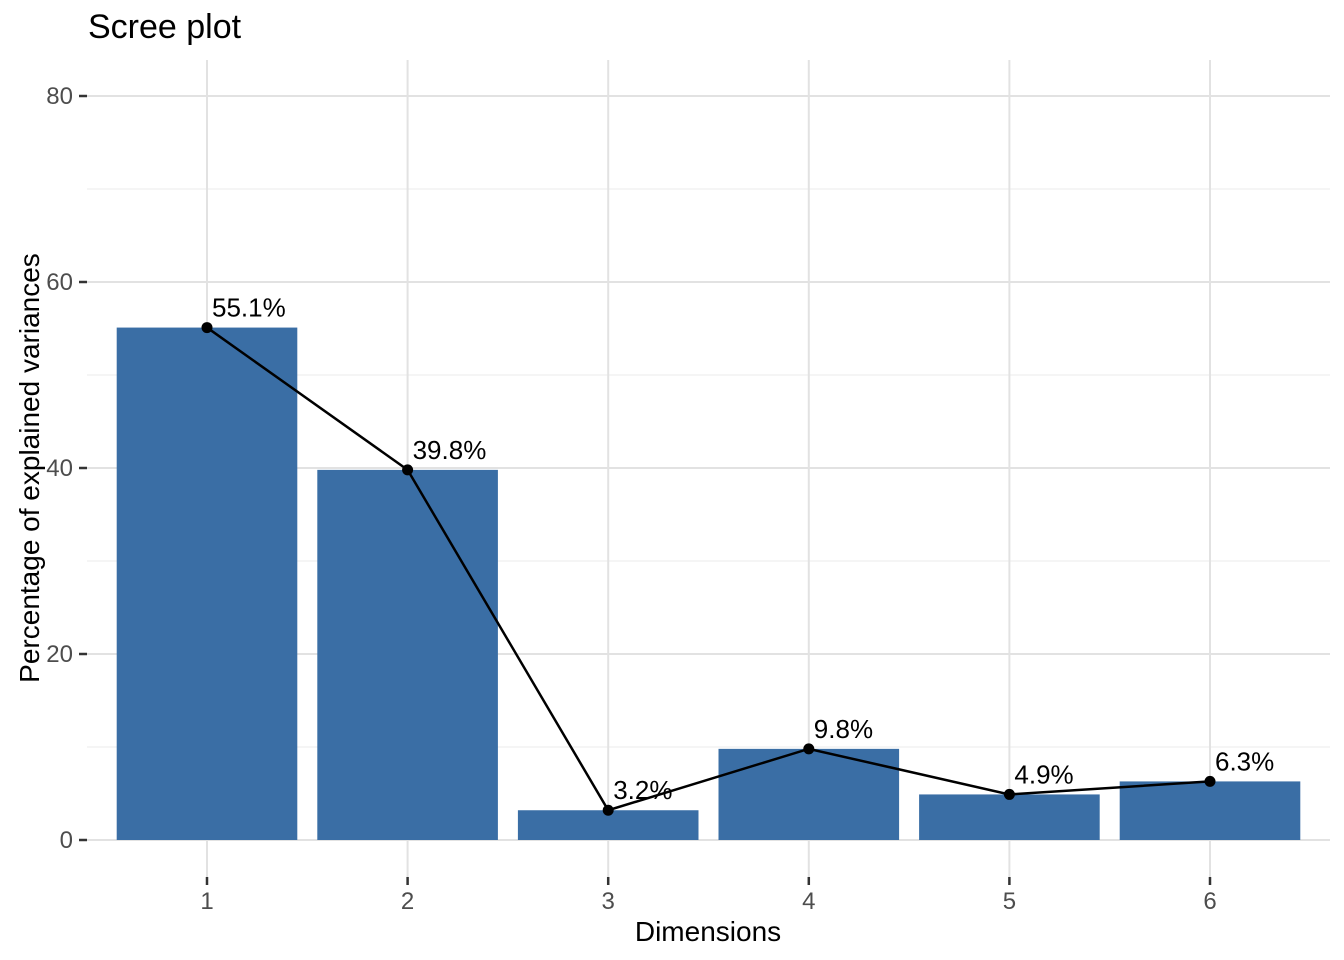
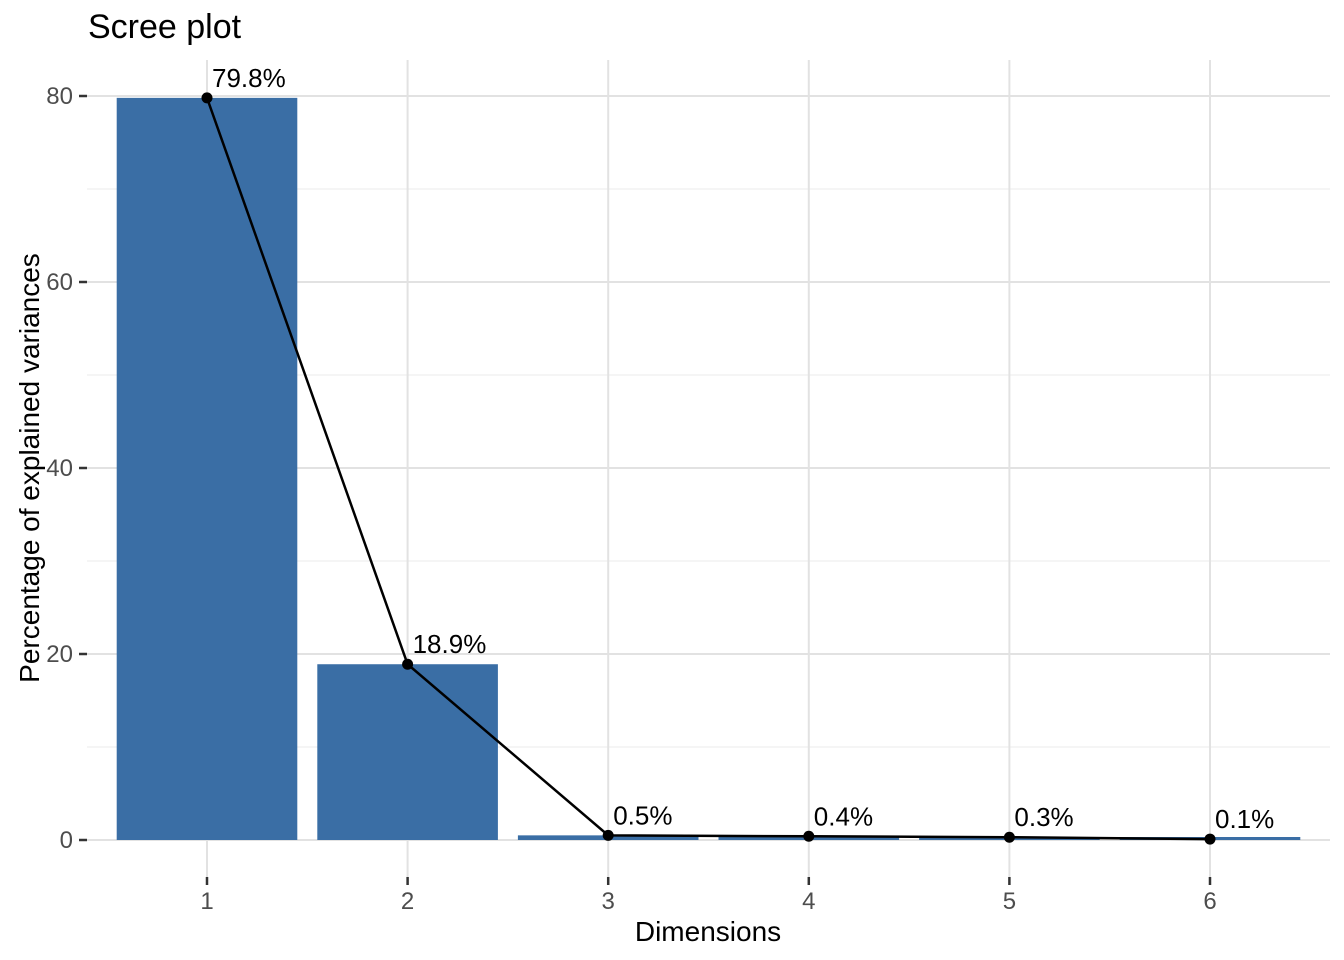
1: 55.1% -> 79.8%
2: 39.8% -> 18.9%
3: 3.2% -> 0.5%
4: 9.8% -> 0.4%
5: 4.9% -> 0.3%
6: 6.3% -> 0.1%
